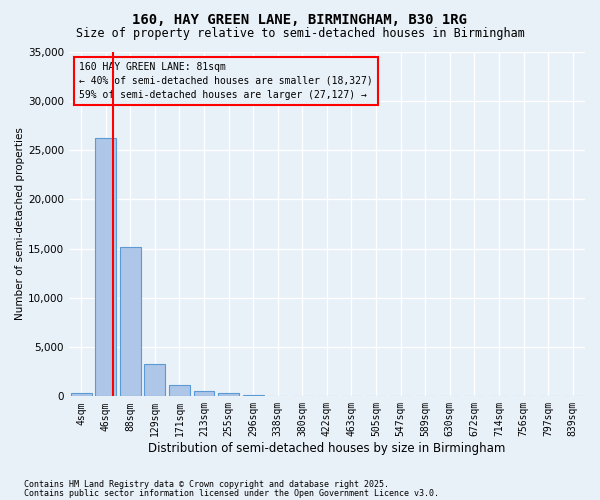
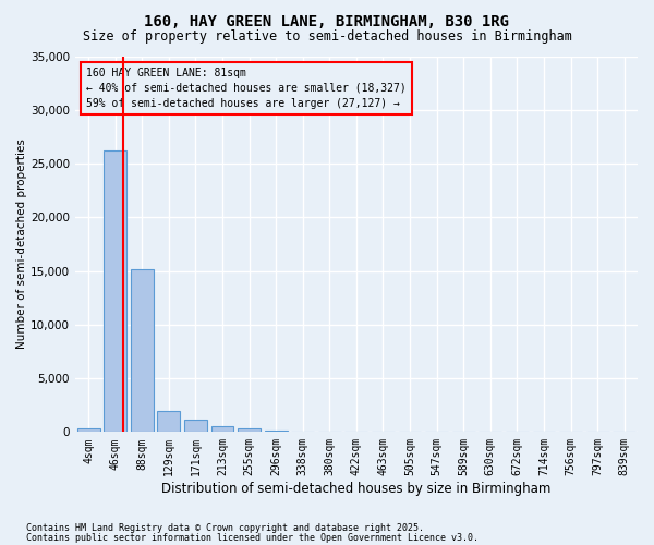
129sqm: 3,300 -> 2,000
